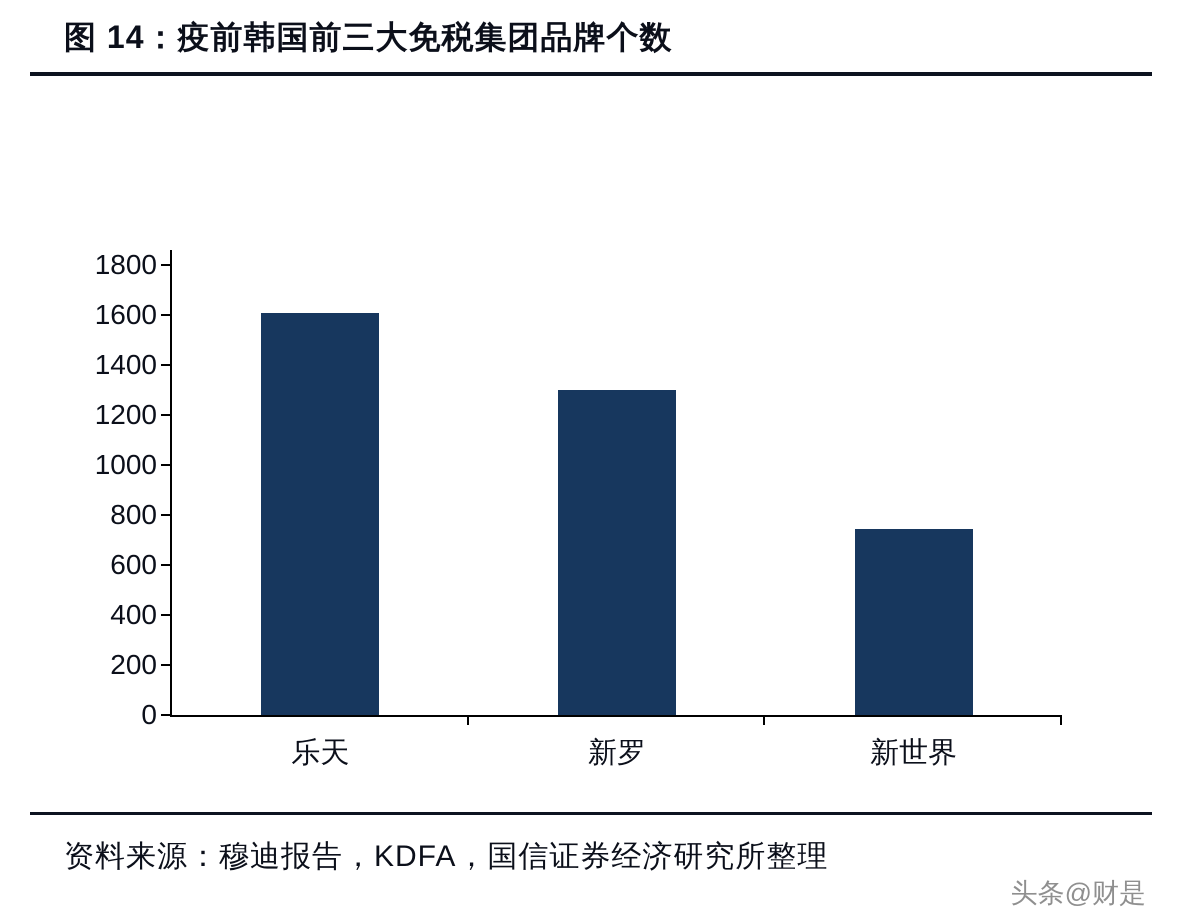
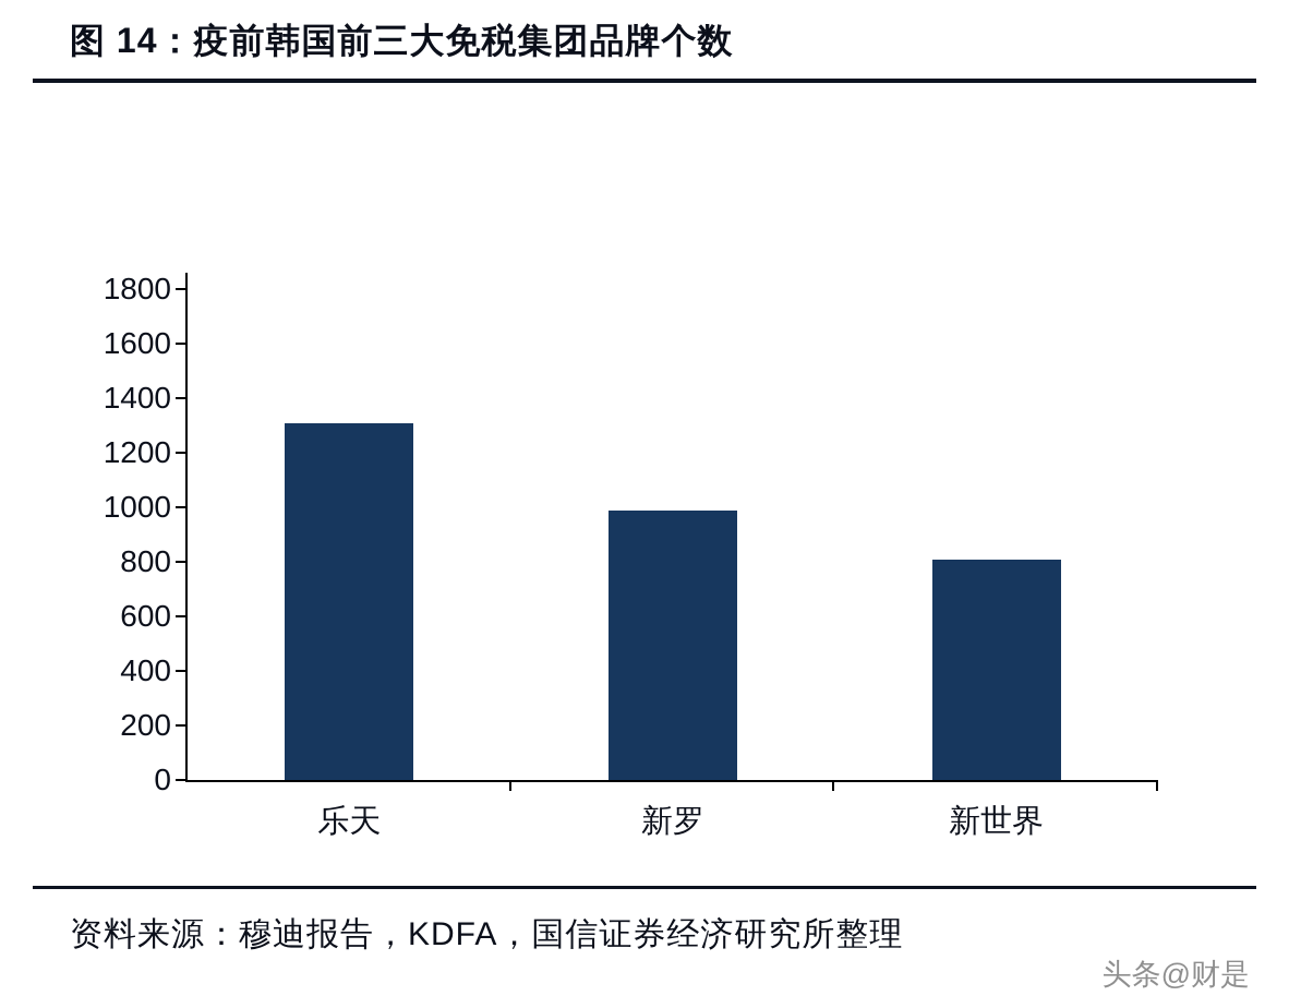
乐天: 1610 -> 1310
新罗: 1300 -> 990
新世界: 740 -> 810
